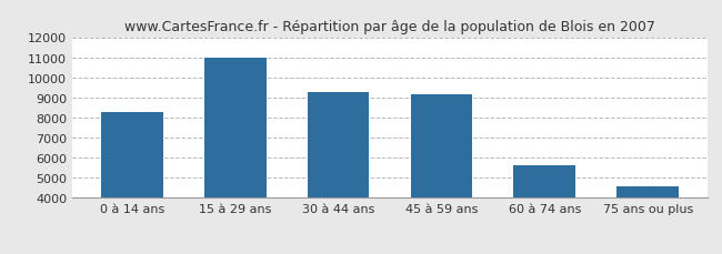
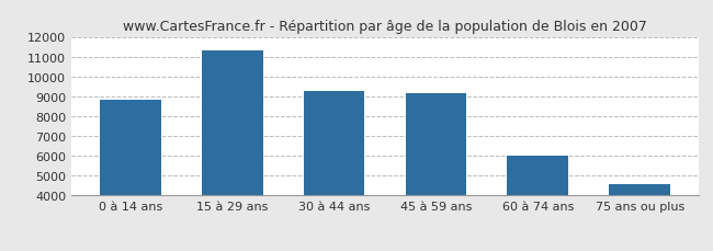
0 à 14 ans: 8200 -> 8800
15 à 29 ans: 11000 -> 11300
60 à 74 ans: 5600 -> 6000
